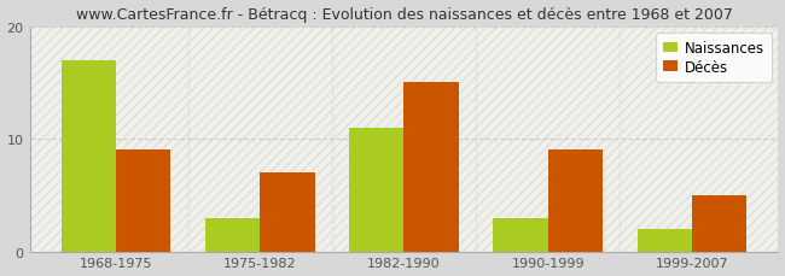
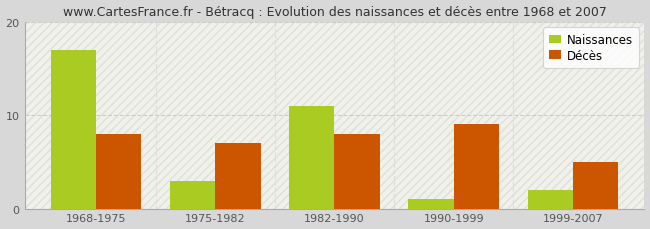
Décès/1968-1975: 9 -> 8
Décès/1982-1990: 15 -> 8
Naissances/1990-1999: 3 -> 1
